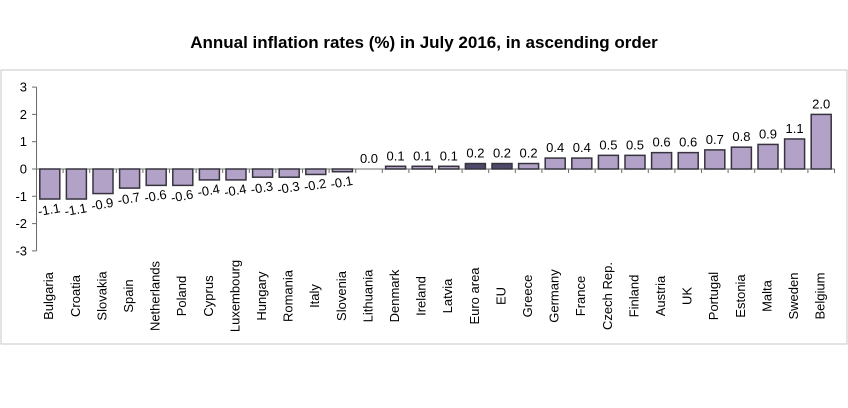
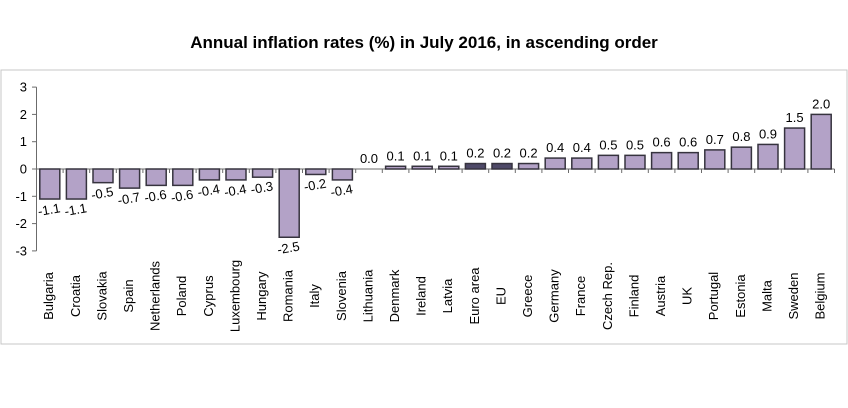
Slovakia: -0.9 -> -0.5
Romania: -0.3 -> -2.5
Slovenia: -0.1 -> -0.4
Sweden: 1.1 -> 1.5
